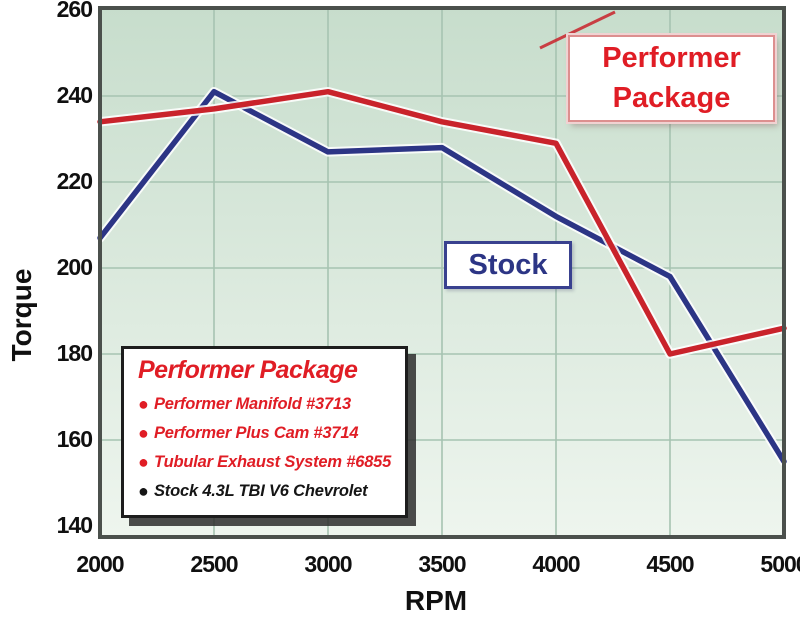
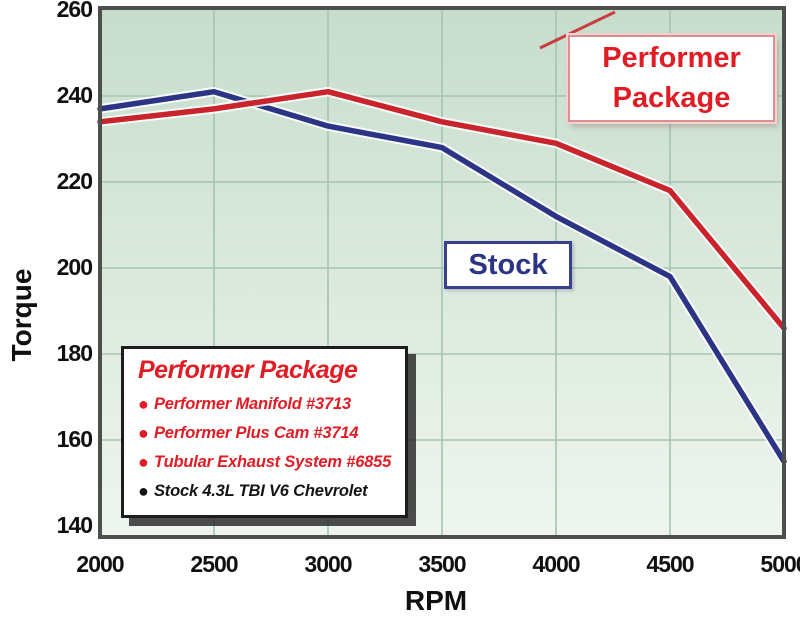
Stock/2000: 207 -> 237
Stock/3000: 227 -> 233
Performer Package/4500: 180 -> 218
